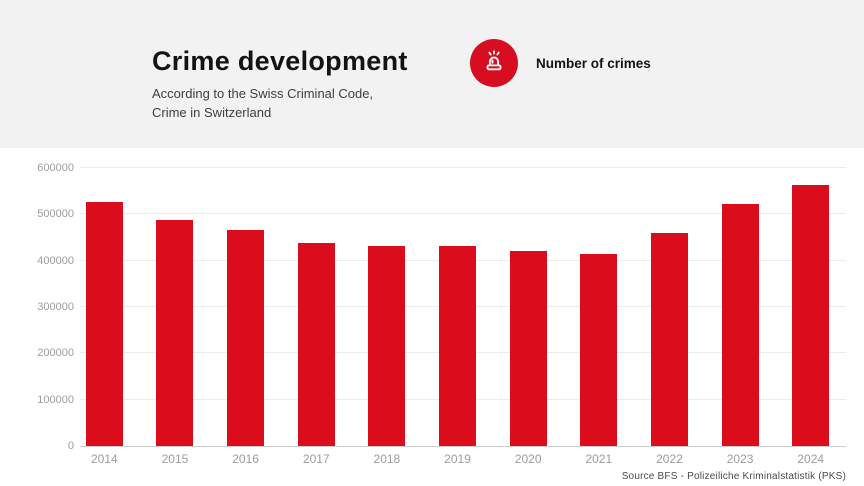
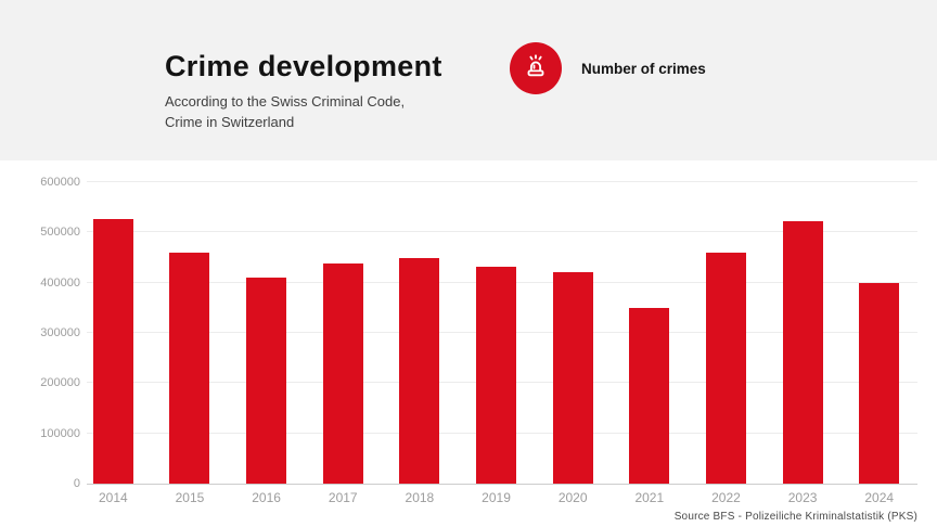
2015: 490000 -> 460000
2016: 470000 -> 410000
2018: 430000 -> 450000
2021: 420000 -> 350000
2024: 560000 -> 400000
